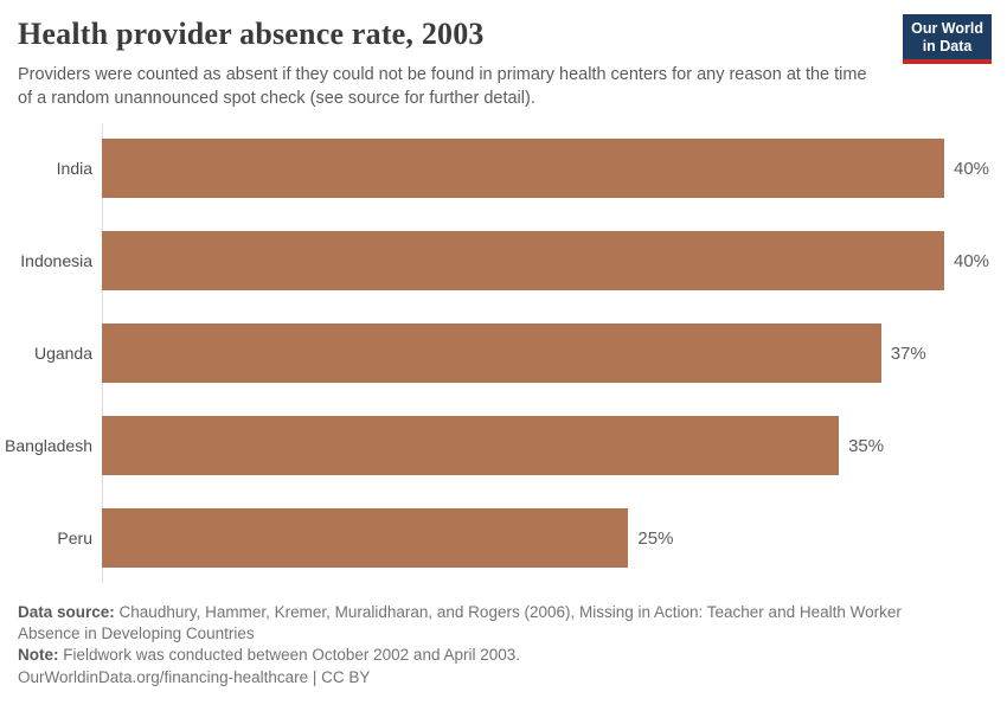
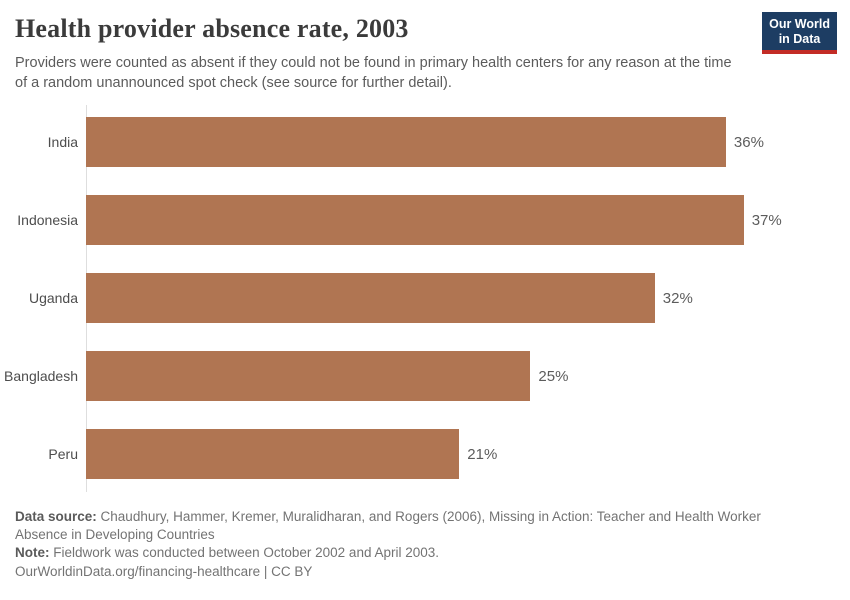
India: 40% -> 36%
Indonesia: 40% -> 37%
Uganda: 37% -> 32%
Bangladesh: 35% -> 25%
Peru: 25% -> 21%
